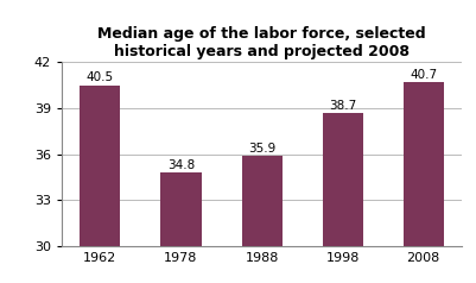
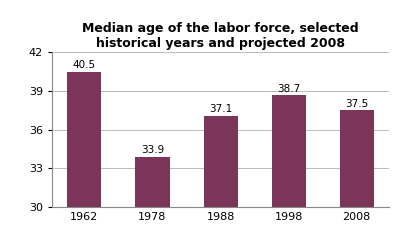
1978: 34.8 -> 33.9
1988: 35.9 -> 37.1
2008: 40.7 -> 37.5
